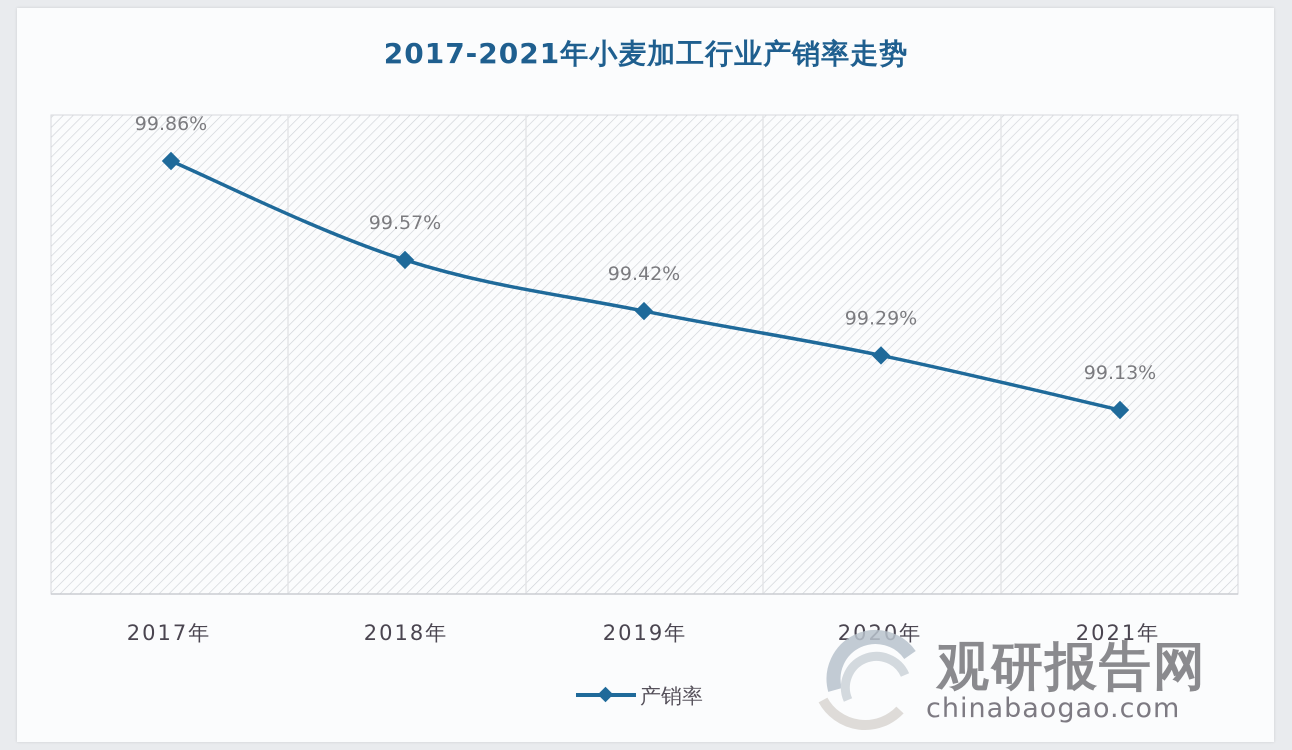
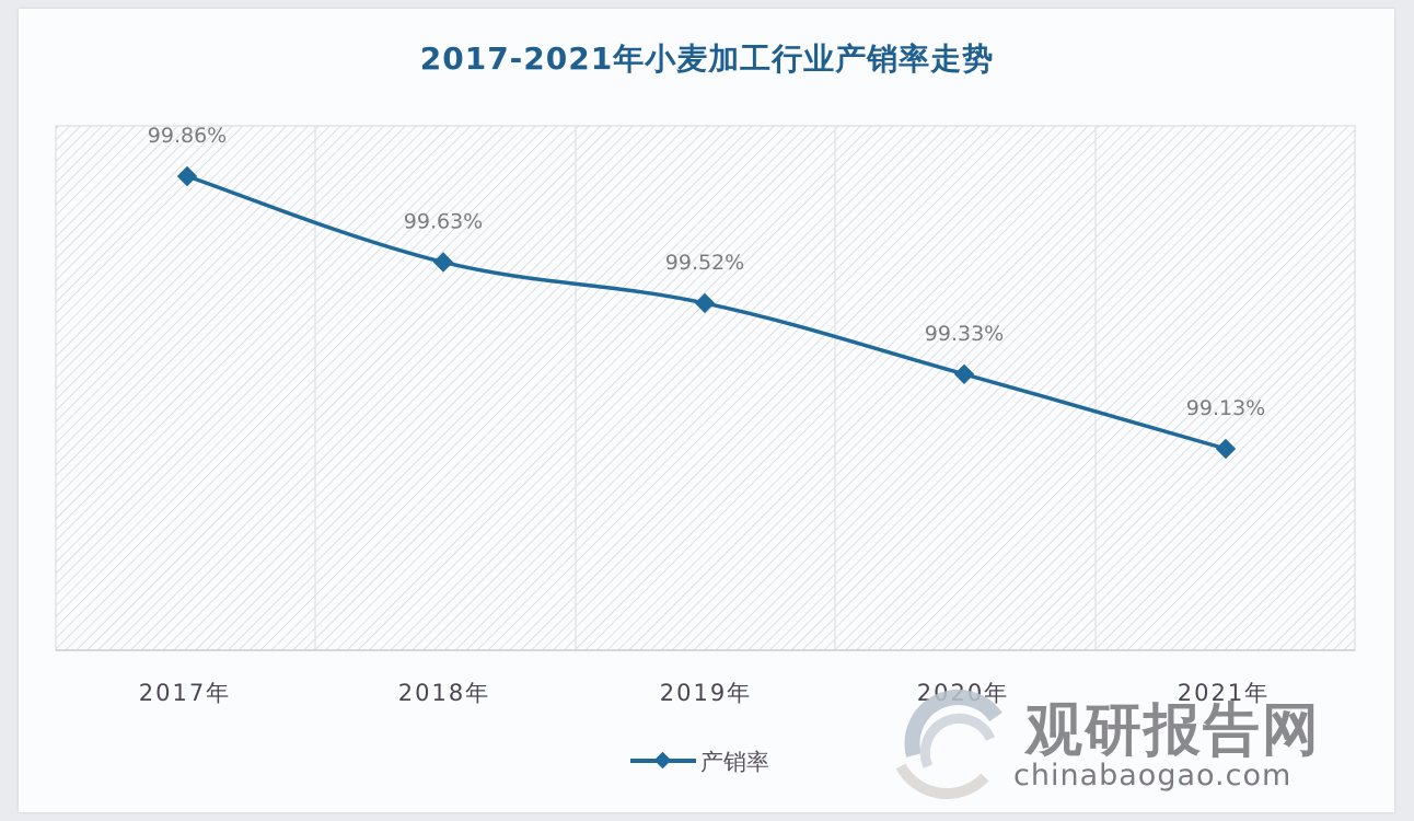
2018年: 99.57% -> 99.63%
2019年: 99.42% -> 99.52%
2020年: 99.29% -> 99.33%
